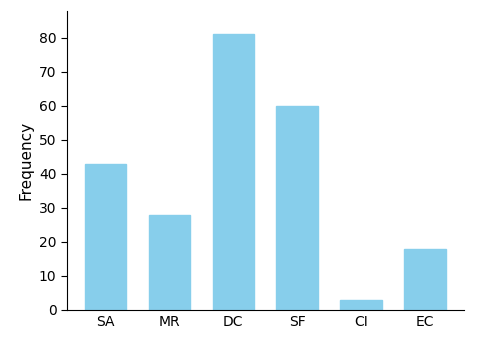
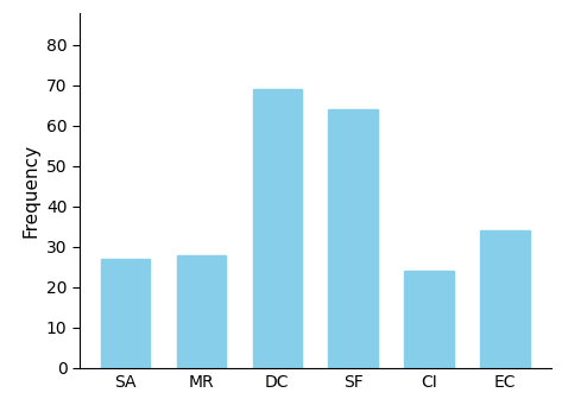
SA: 43 -> 27
DC: 81 -> 69
SF: 60 -> 64
CI: 3 -> 24
EC: 18 -> 34
